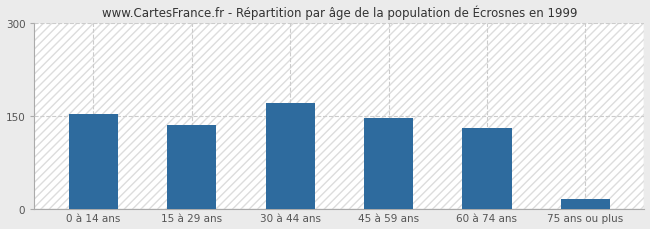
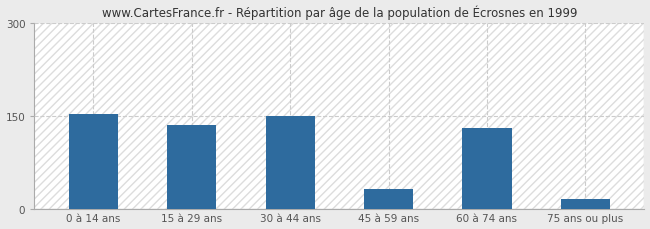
30 à 44 ans: 170 -> 150
45 à 59 ans: 146 -> 32
